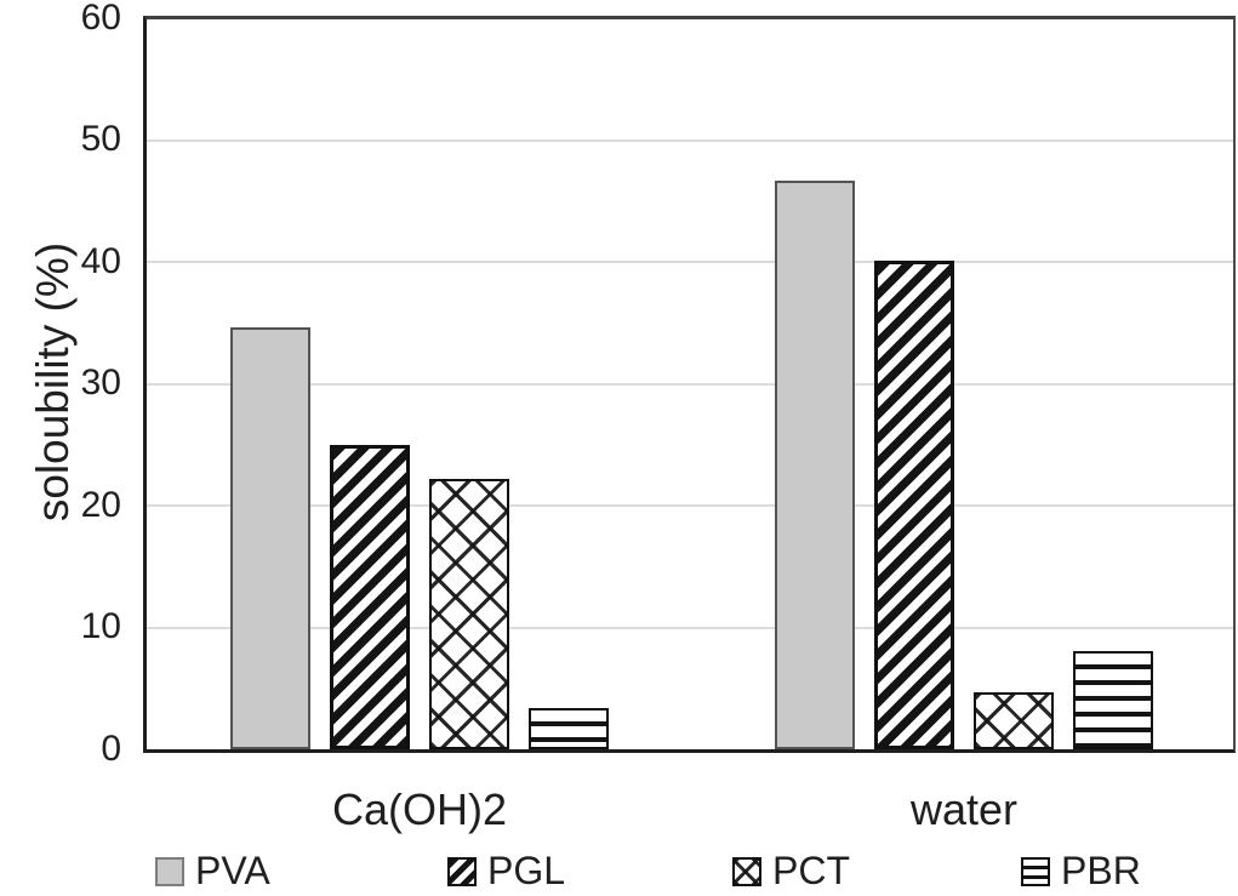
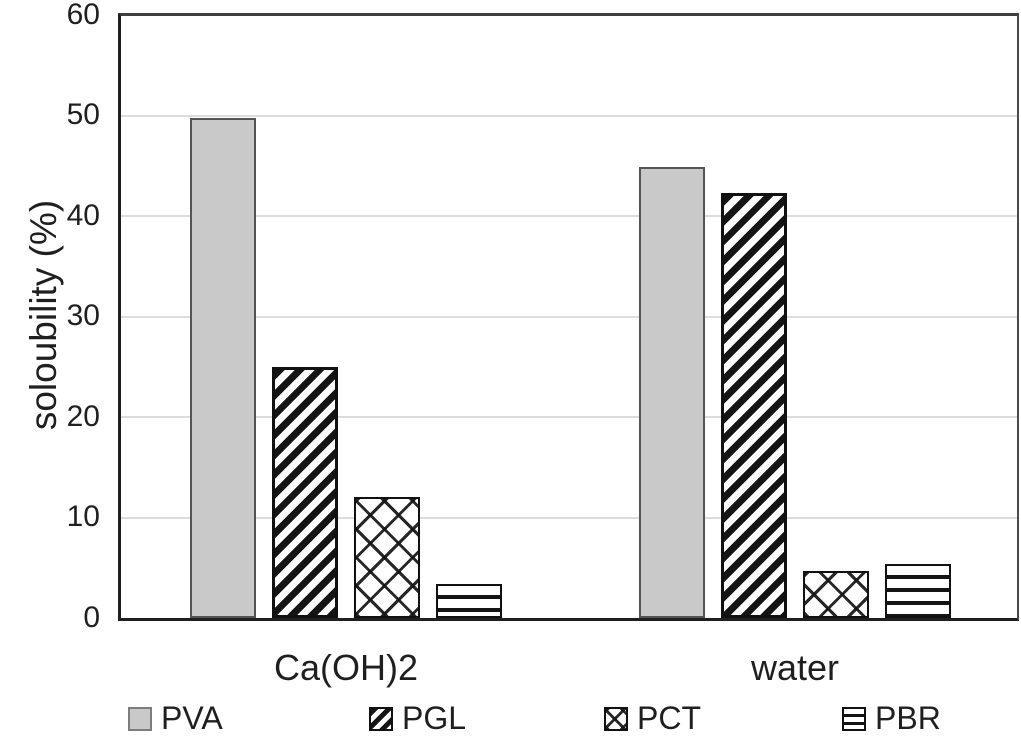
PVA/Ca(OH)2: 34.6 -> 49.8
PCT/Ca(OH)2: 22.2 -> 12.0
PVA/water: 46.7 -> 44.9
PGL/water: 40.1 -> 42.3
PBR/water: 8.1 -> 5.4
